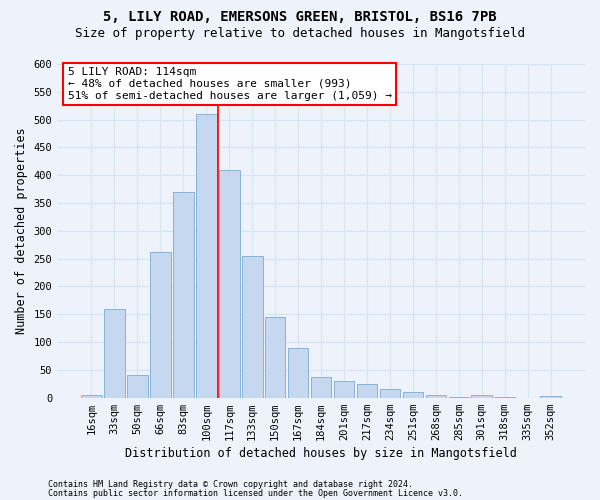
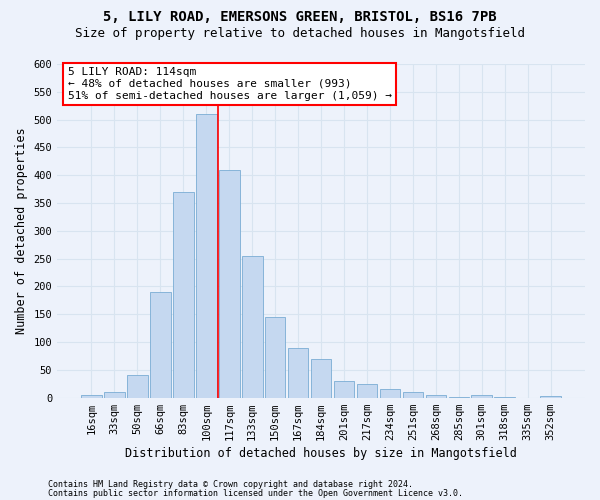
33sqm: 160 -> 10
66sqm: 262 -> 190
184sqm: 38 -> 70
